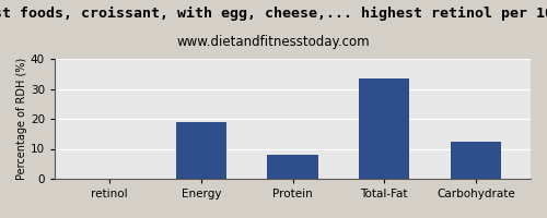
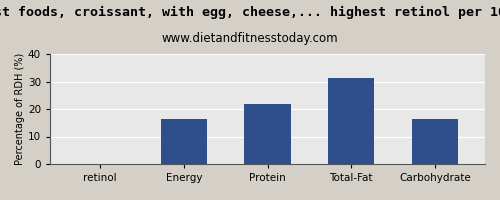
Energy: 19.0 -> 16.2
Protein: 8.0 -> 21.8
Total-Fat: 33.5 -> 31.2
Carbohydrate: 12.5 -> 16.2
